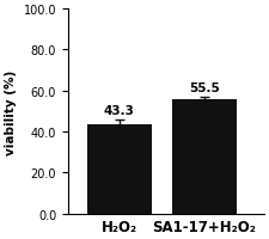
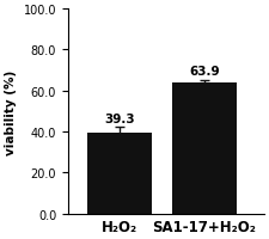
H₂O₂: 43.3 -> 39.3
SA1-17+H₂O₂: 55.5 -> 63.9
